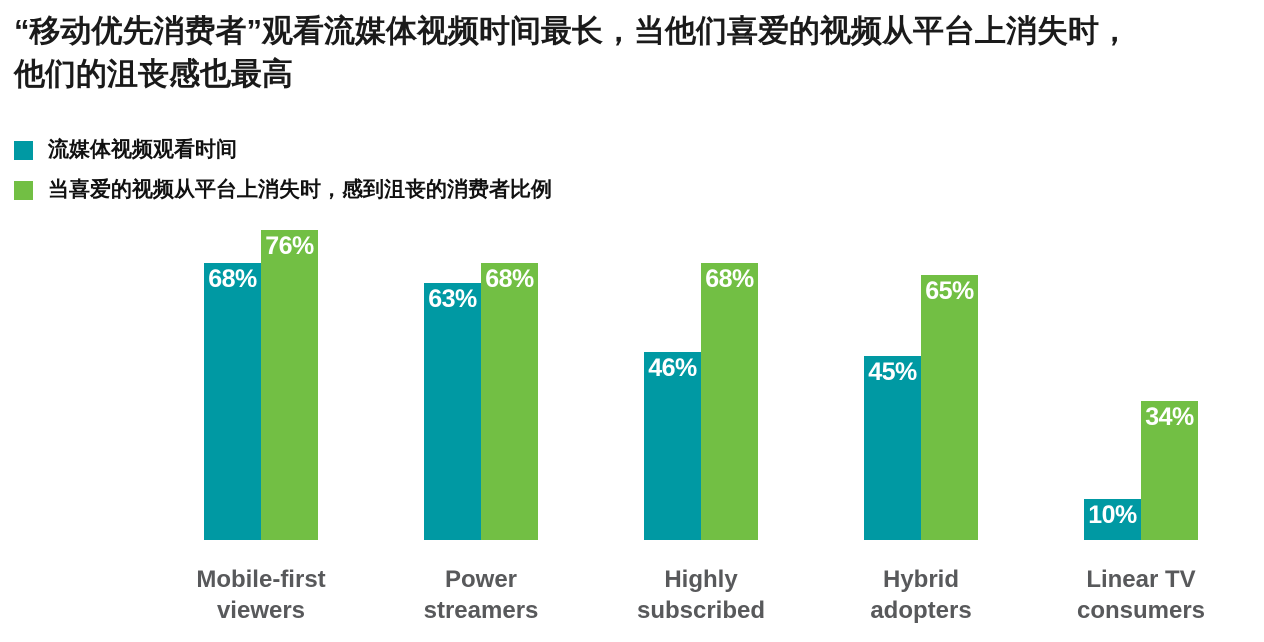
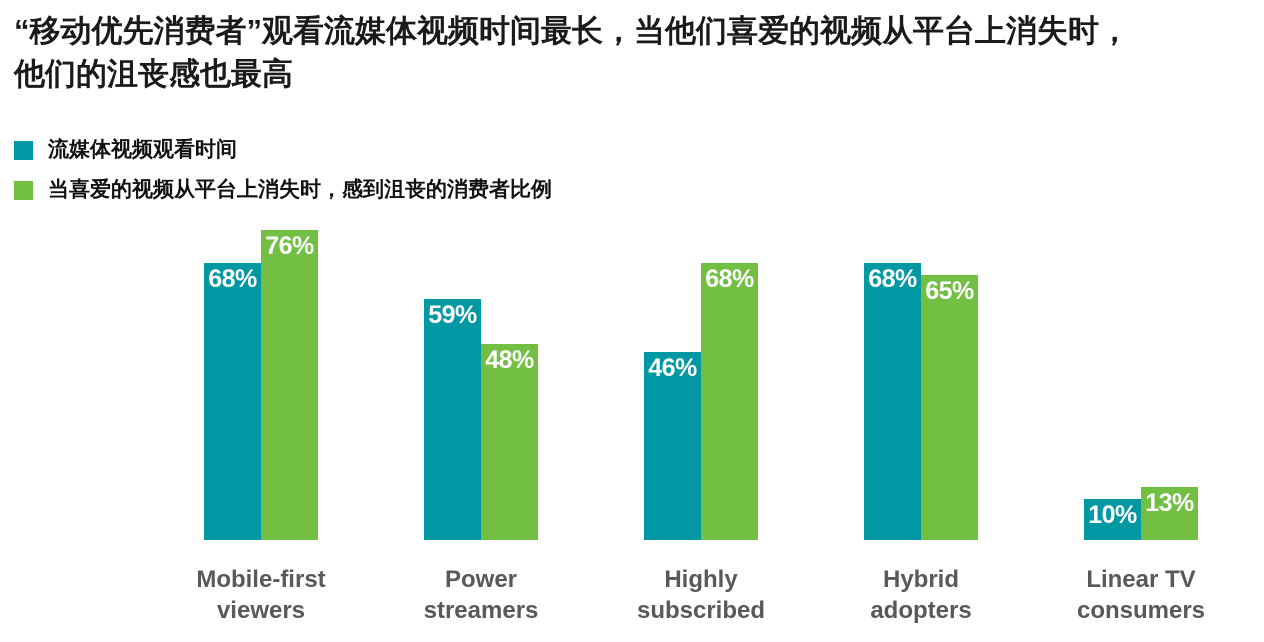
流媒体视频观看时间/Power streamers: 63% -> 59%
当喜爱的视频从平台上消失时，感到沮丧的消费者比例/Power streamers: 68% -> 48%
流媒体视频观看时间/Hybrid adopters: 45% -> 68%
当喜爱的视频从平台上消失时，感到沮丧的消费者比例/Linear TV consumers: 34% -> 13%
